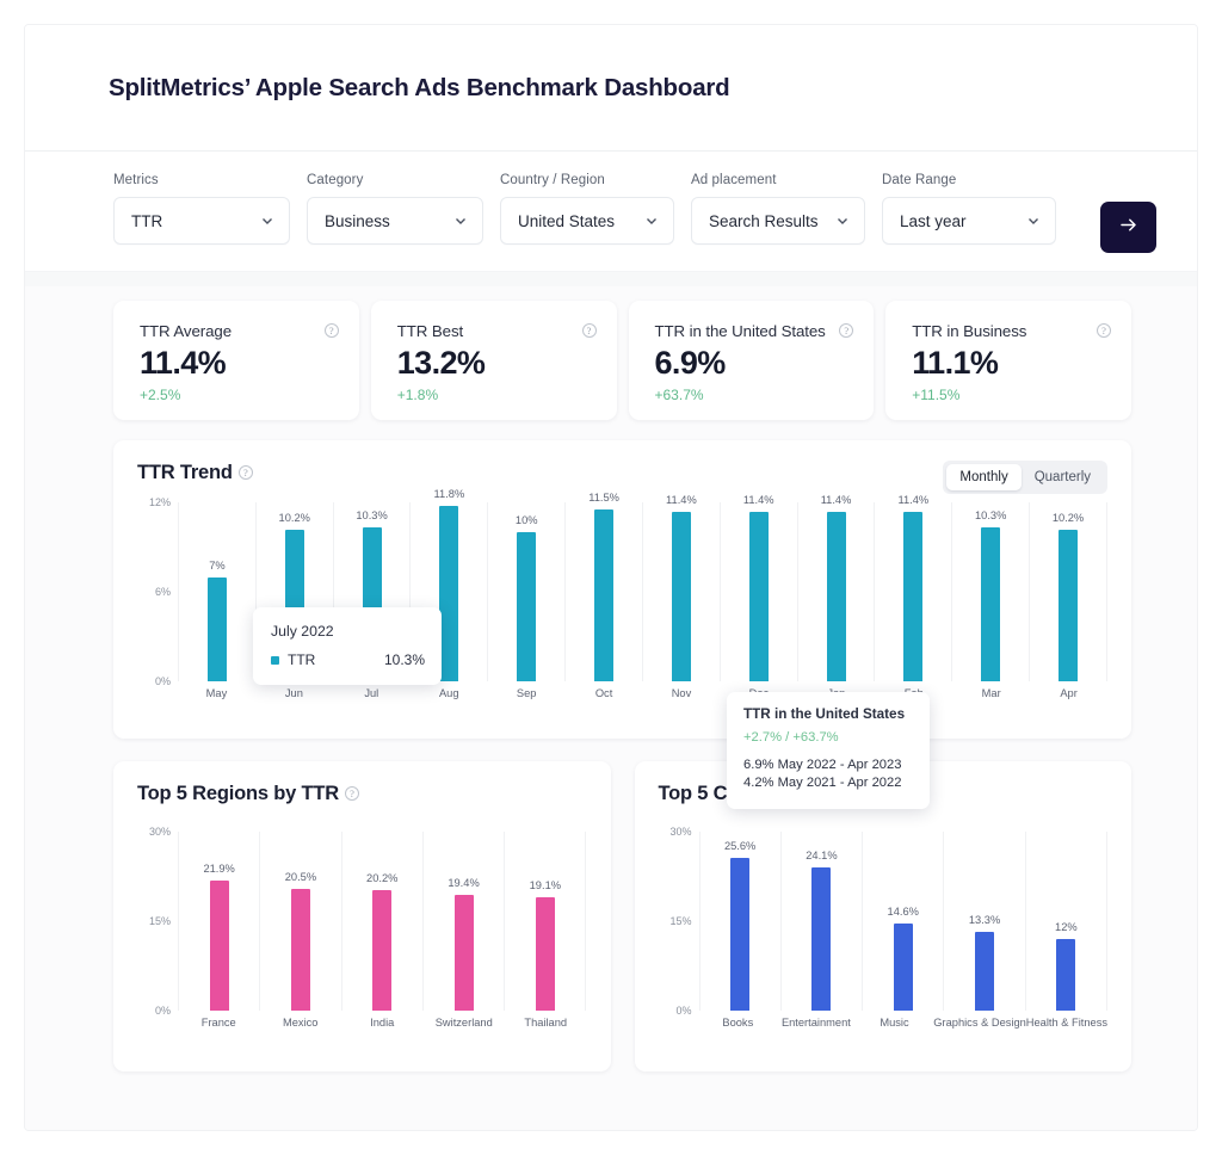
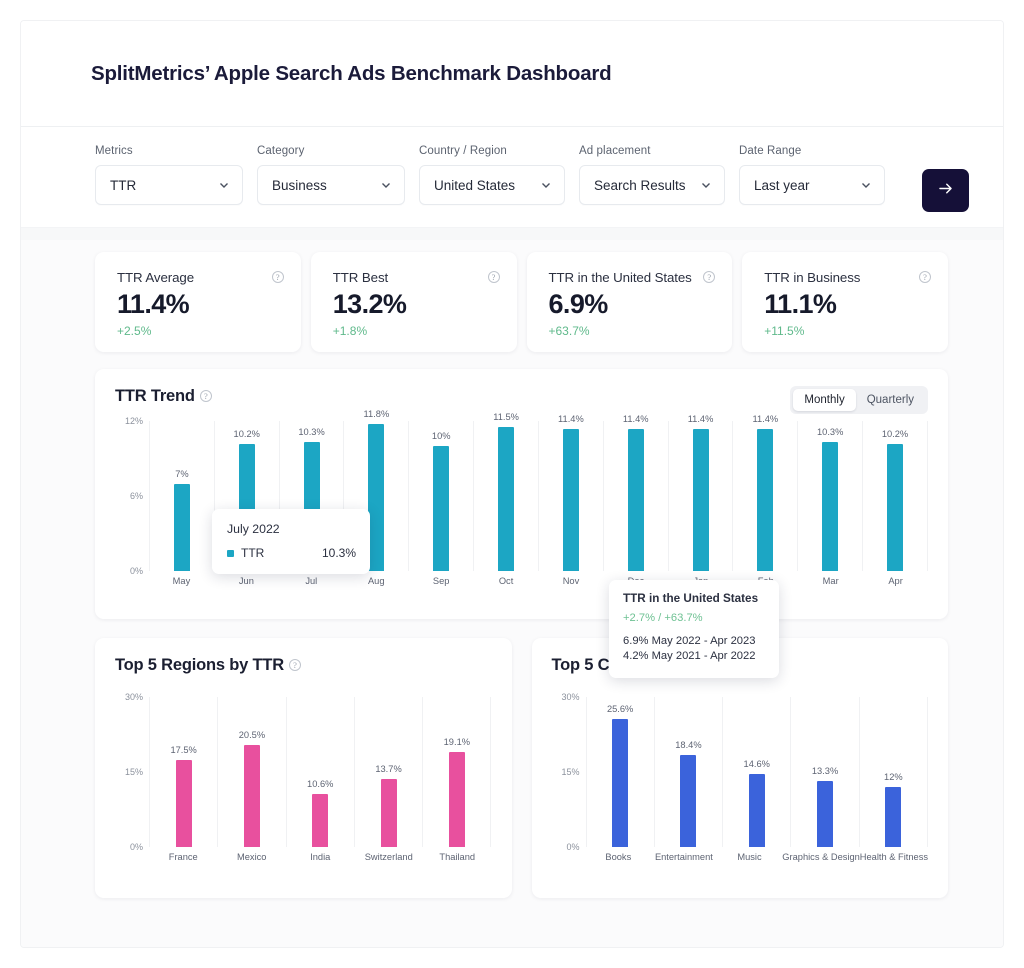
Top 5 Regions by TTR/France: 21.9% -> 17.5%
Top 5 Regions by TTR/India: 20.2% -> 10.6%
Top 5 Regions by TTR/Switzerland: 19.4% -> 13.7%
Top 5 Categories by TTR/Entertainment: 24.1% -> 18.4%
